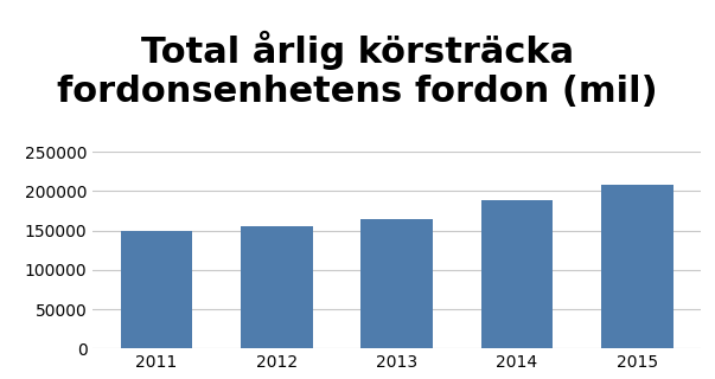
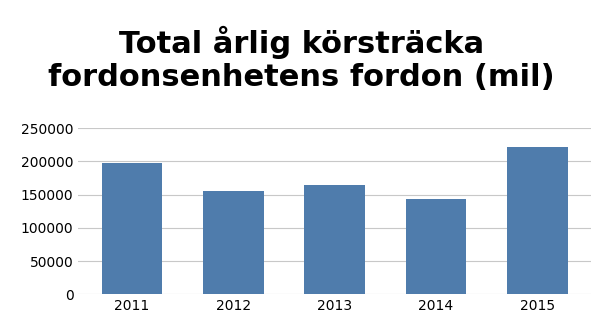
2011: 149000 -> 198000
2014: 189000 -> 144000
2015: 208000 -> 222000
